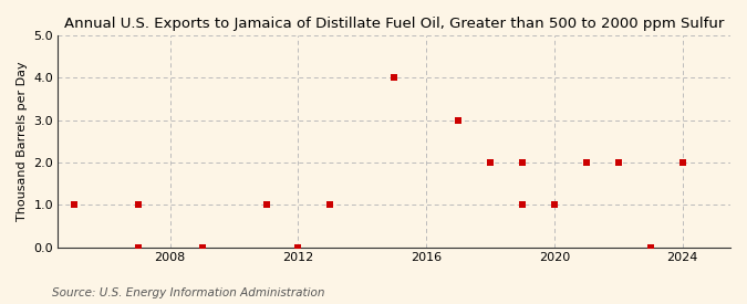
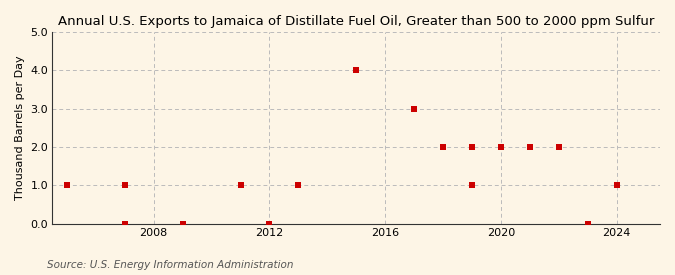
2020: 1 -> 2
2024: 2 -> 1
